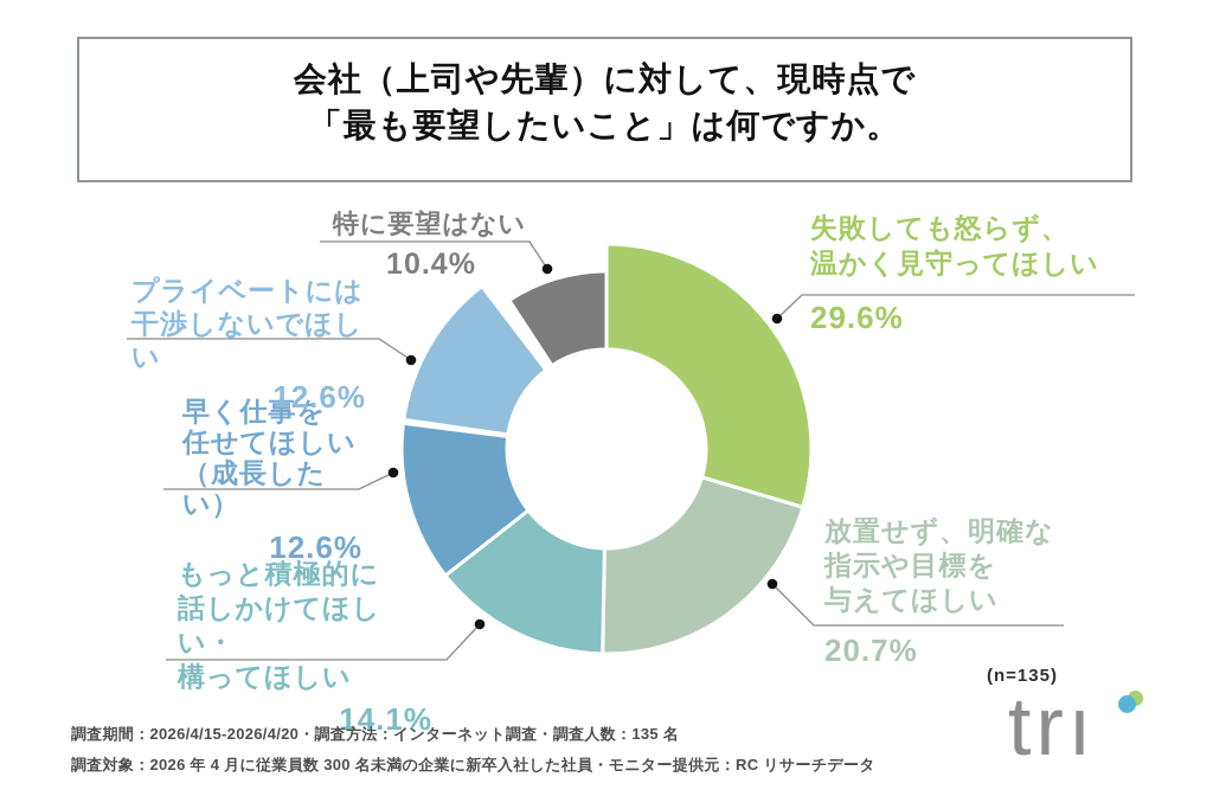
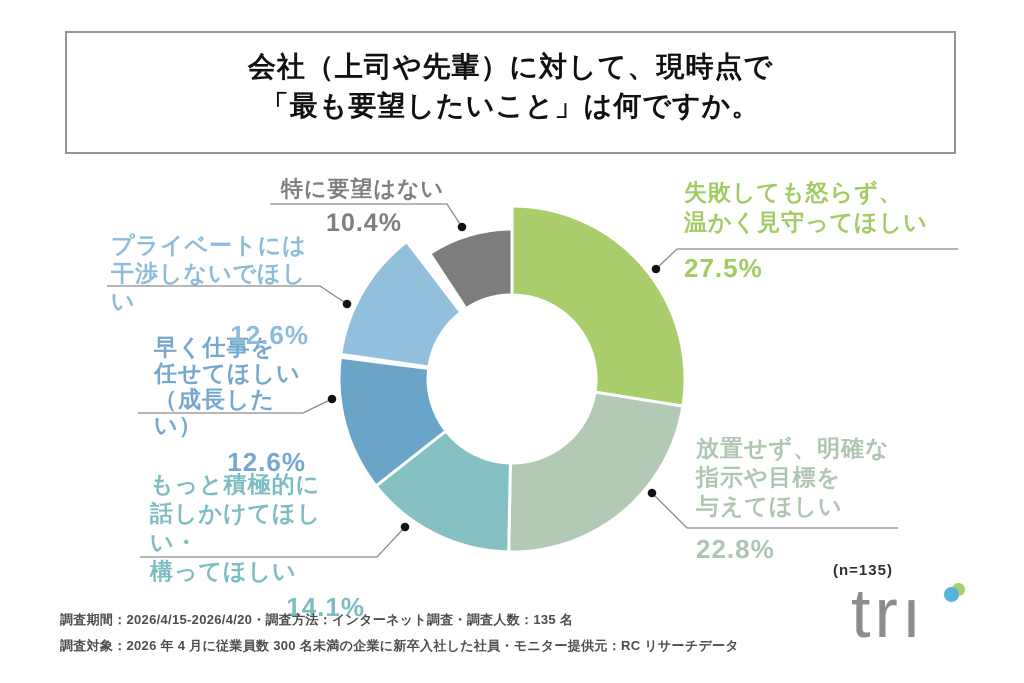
失敗しても怒らず、温かく見守ってほしい: 29.6% -> 27.5%
放置せず、明確な指示や目標を与えてほしい: 20.7% -> 22.8%
